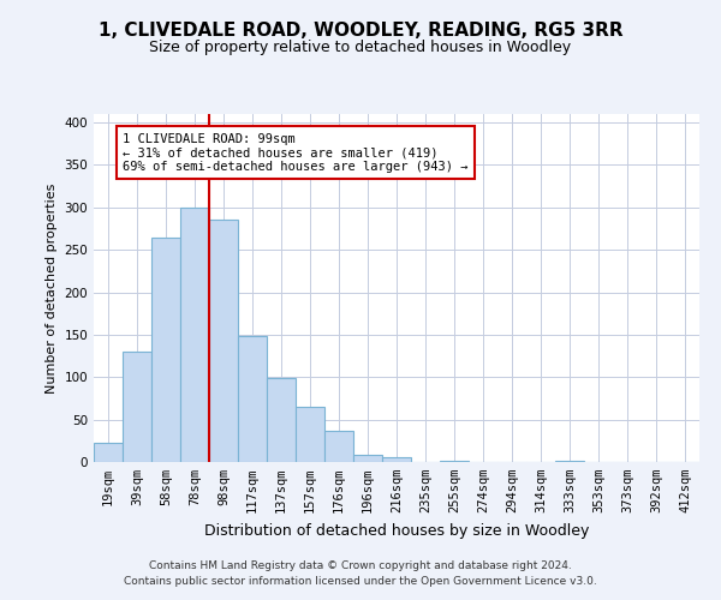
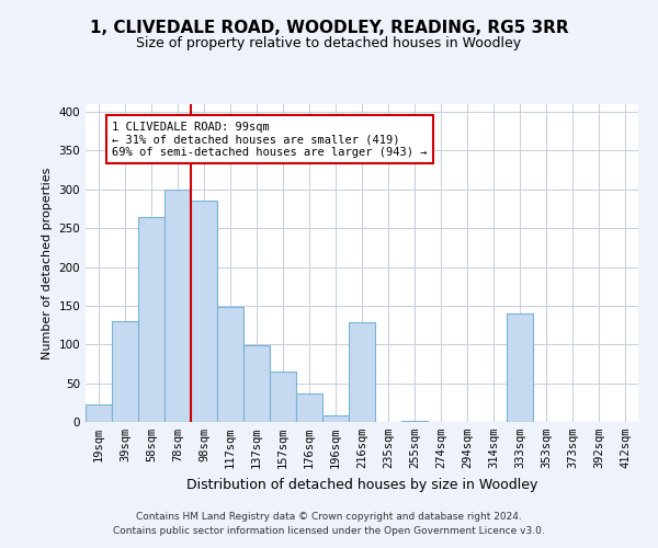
216sqm: 5 -> 128
333sqm: 2 -> 140
